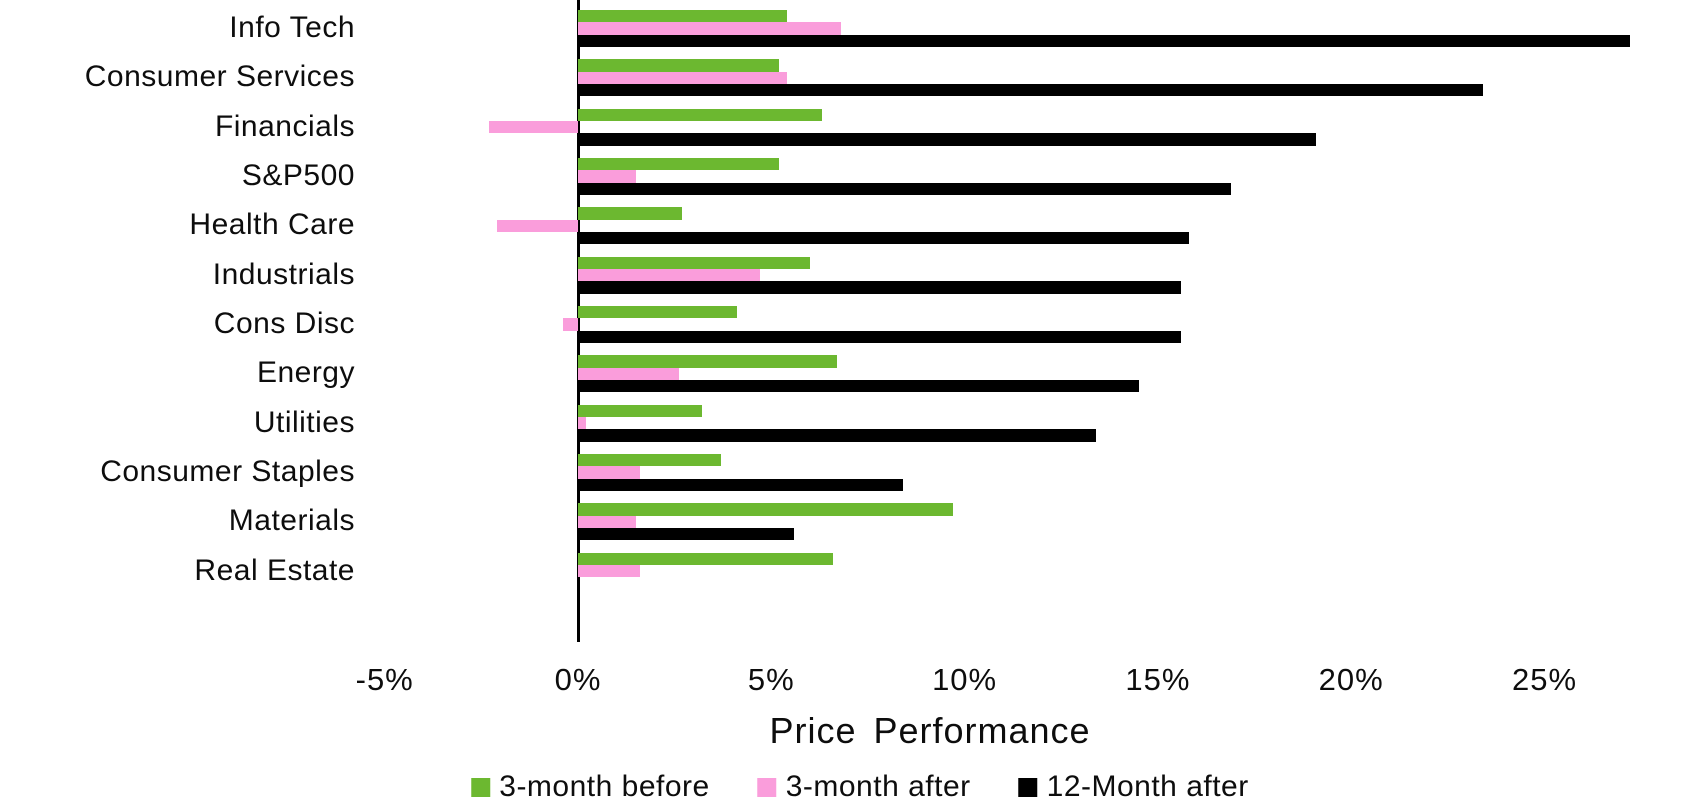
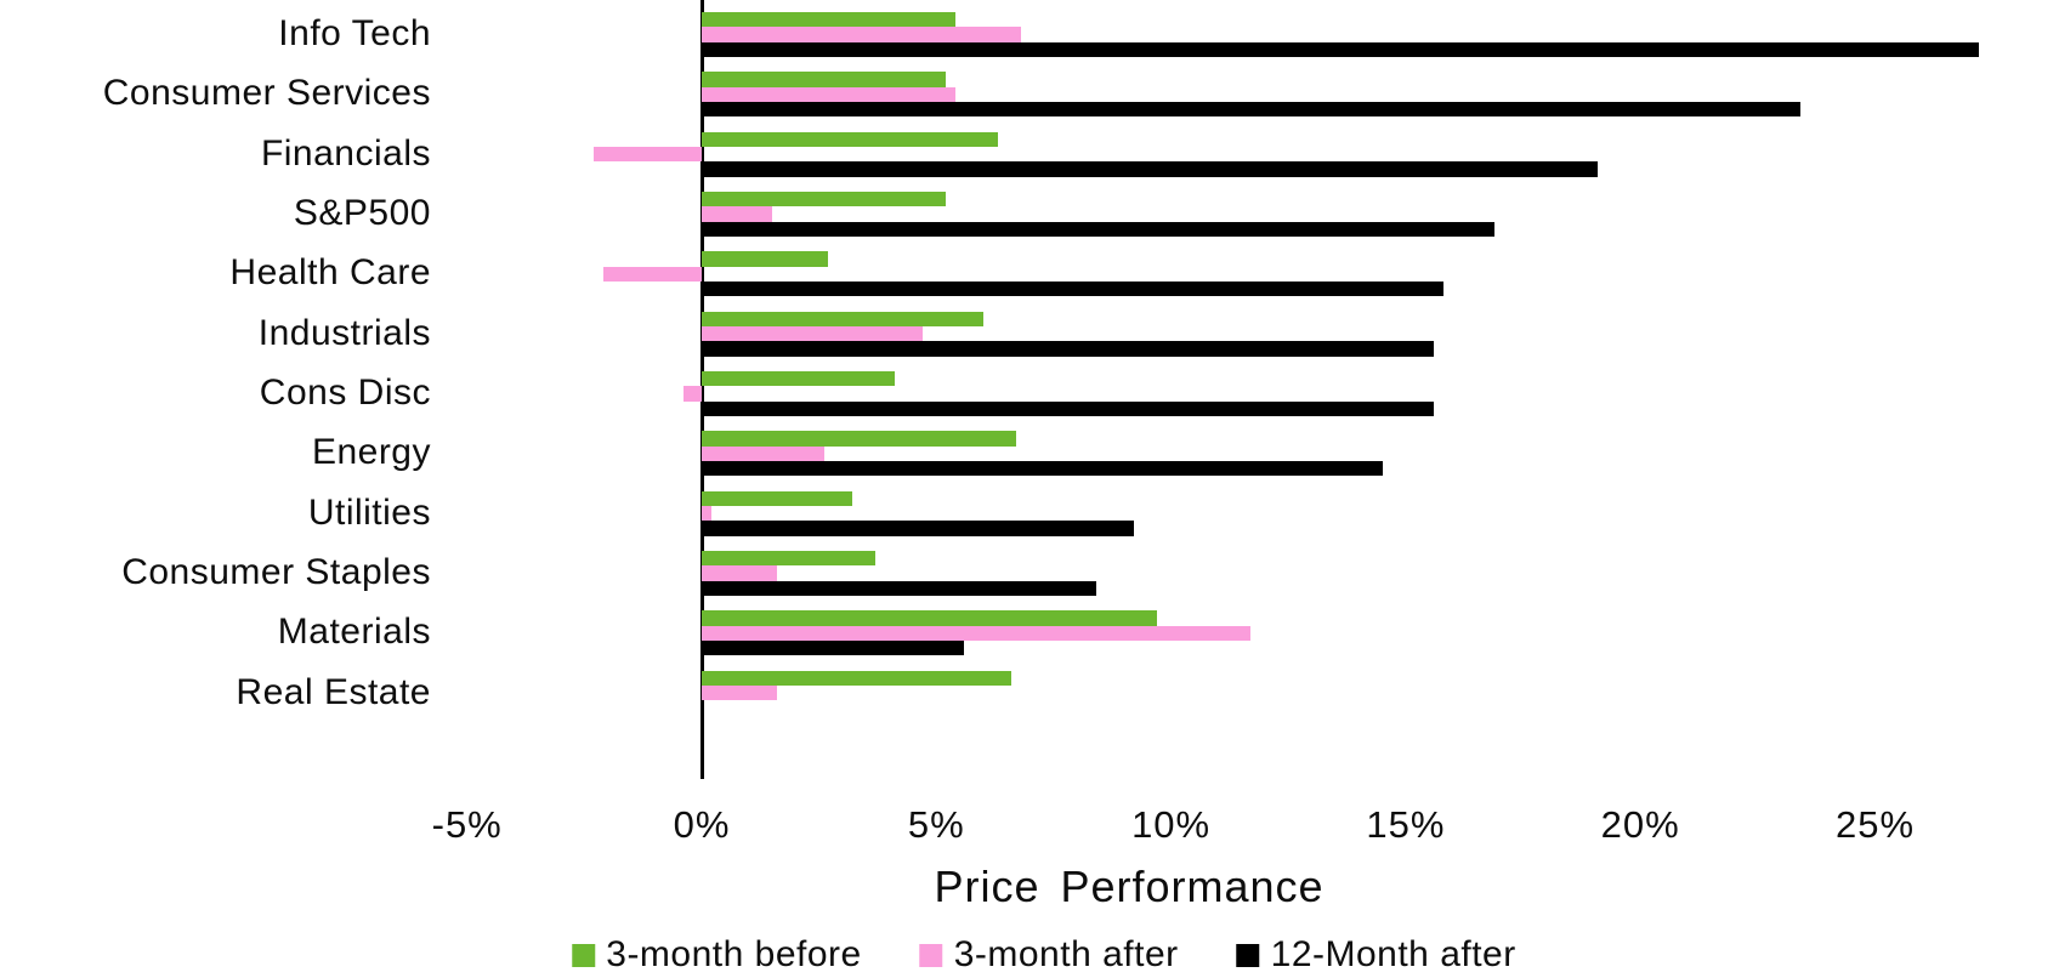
12-Month after/Utilities: 13.4% -> 9.2%
3-month after/Materials: 1.5% -> 11.7%
